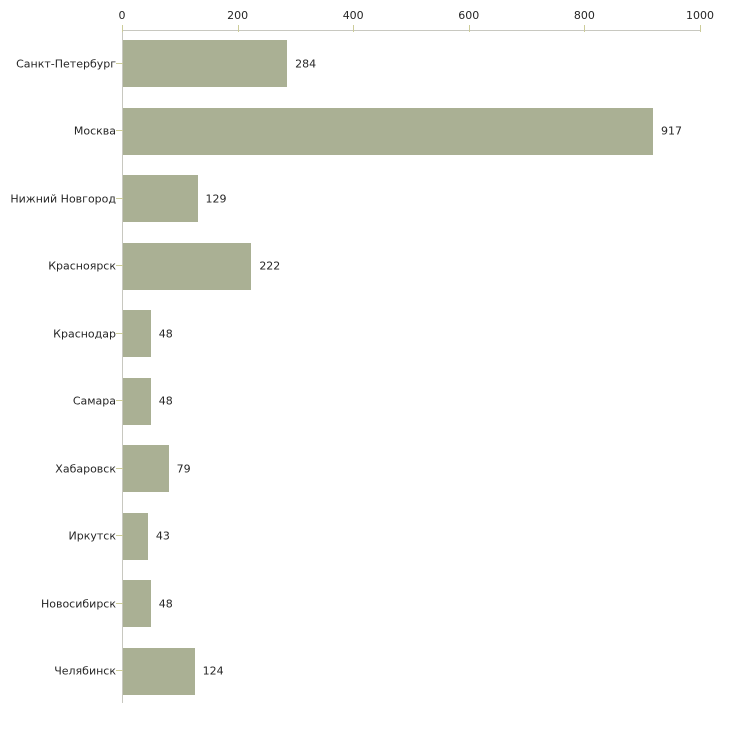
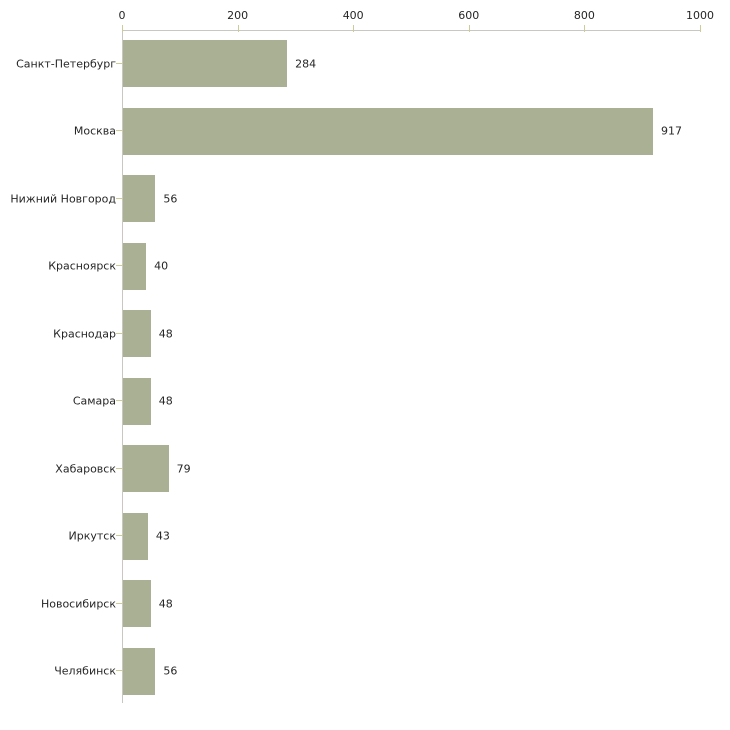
Нижний Новгород: 129 -> 56
Красноярск: 222 -> 40
Челябинск: 124 -> 56
